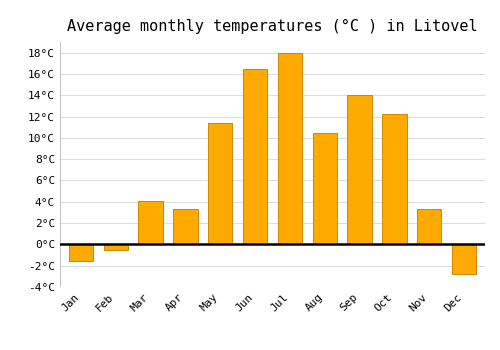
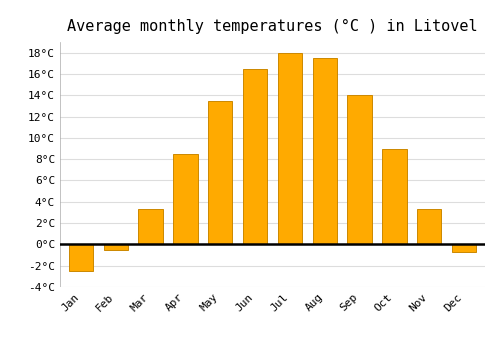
Jan: -1.6°C -> -2.5°C
Mar: 4.1°C -> 3.3°C
Apr: 3.3°C -> 8.5°C
May: 11.4°C -> 13.5°C
Aug: 10.5°C -> 17.5°C
Oct: 12.2°C -> 9.0°C
Dec: -2.8°C -> -0.7°C
